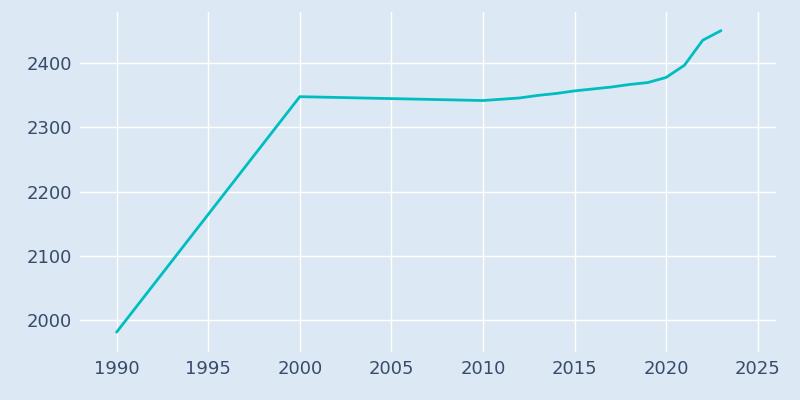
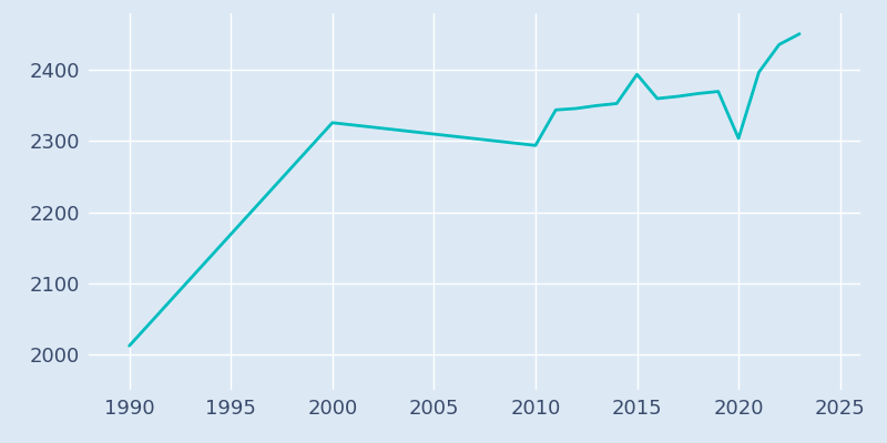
1990: 1981 -> 2012
2000: 2348 -> 2326
2010: 2342 -> 2294
2015: 2357 -> 2394
2020: 2378 -> 2304
